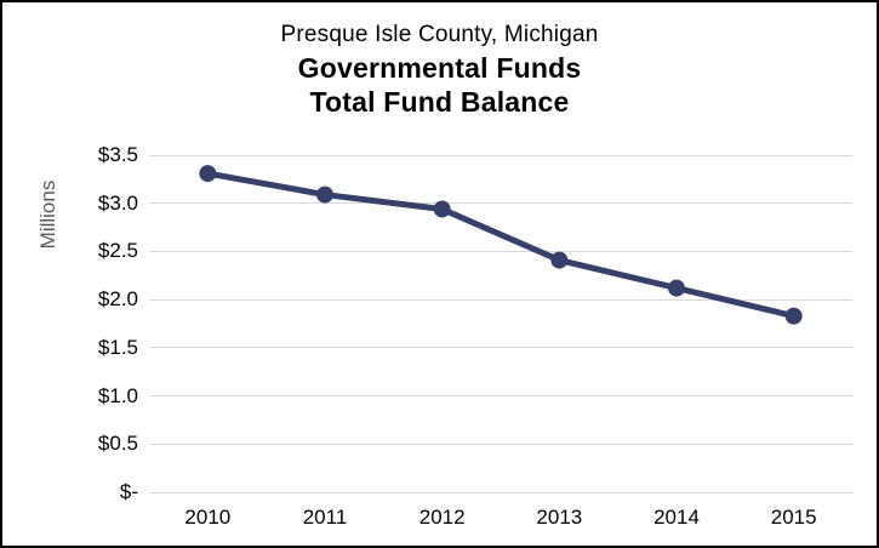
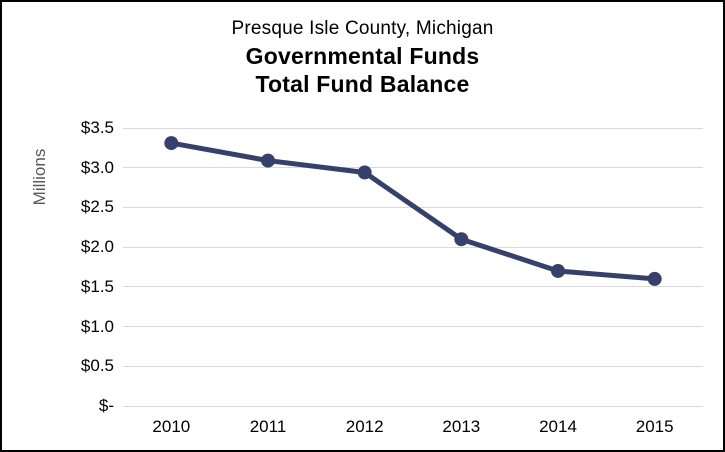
2013: $2.4 -> $2.1
2014: $2.1 -> $1.7
2015: $1.8 -> $1.6
